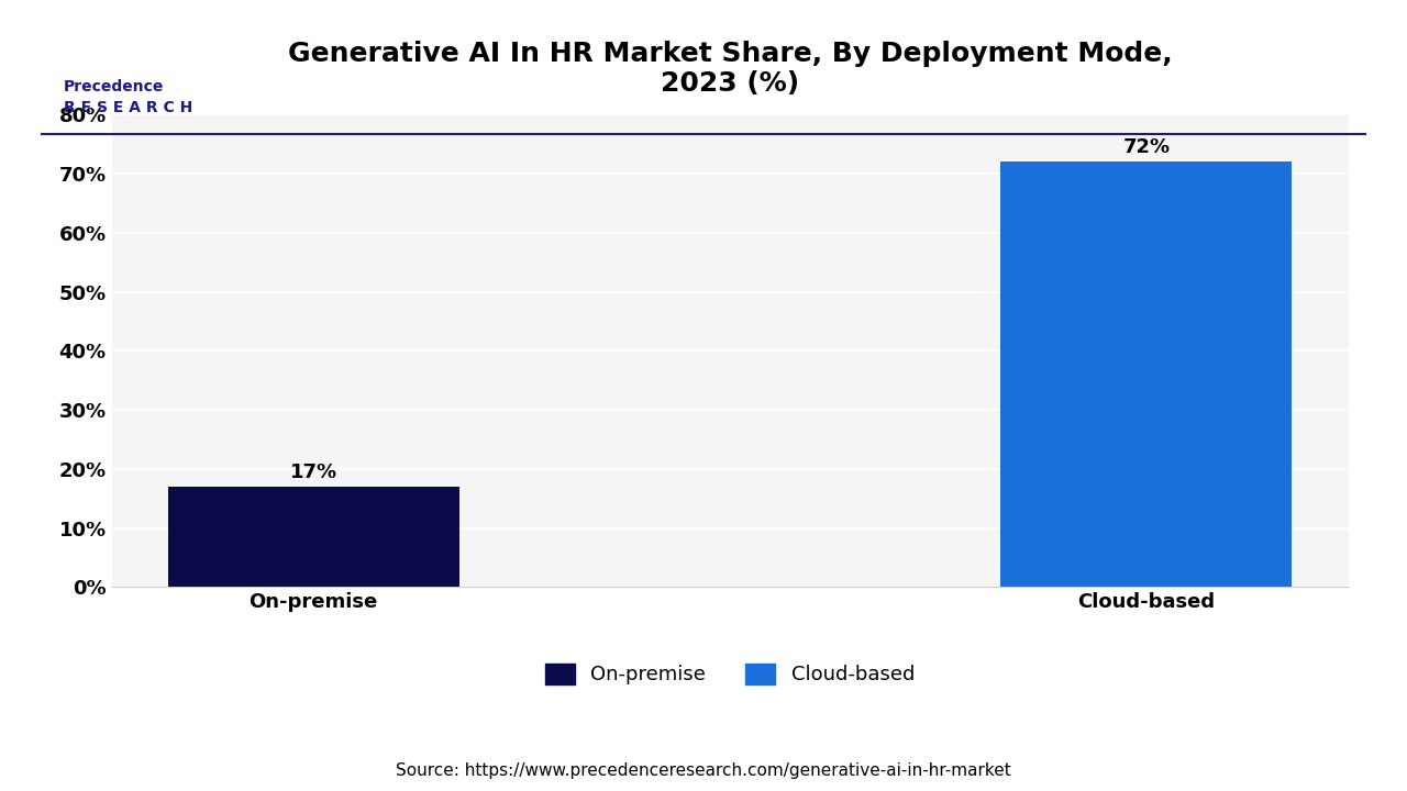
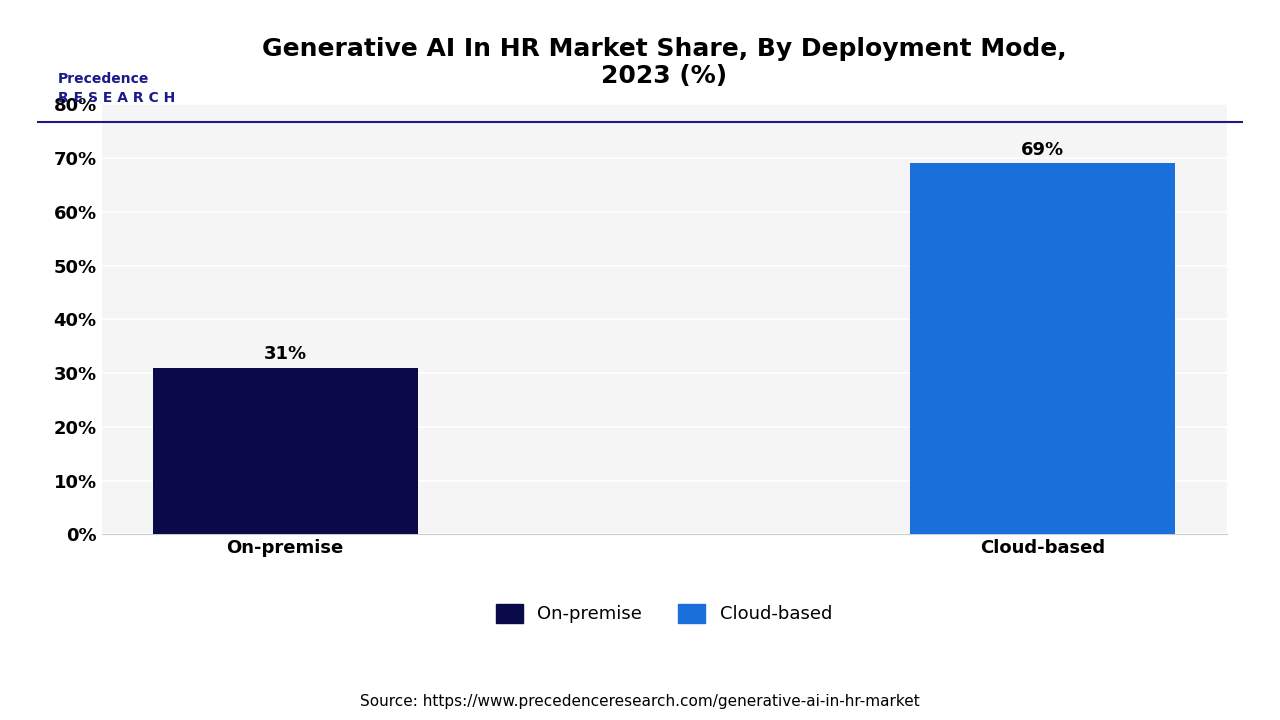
On-premise: 17% -> 31%
Cloud-based: 72% -> 69%
